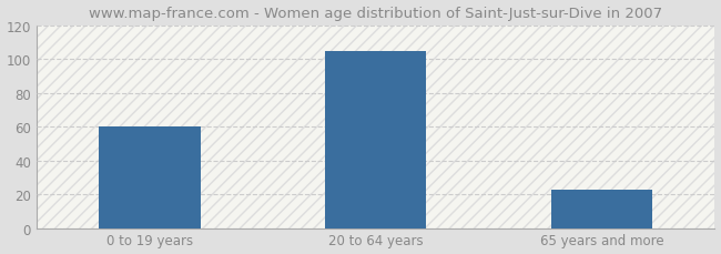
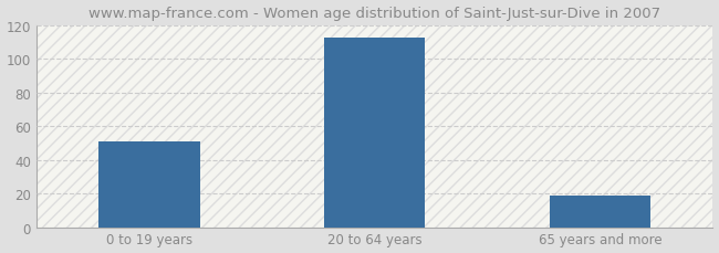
0 to 19 years: 60 -> 51
20 to 64 years: 105 -> 113
65 years and more: 23 -> 19
